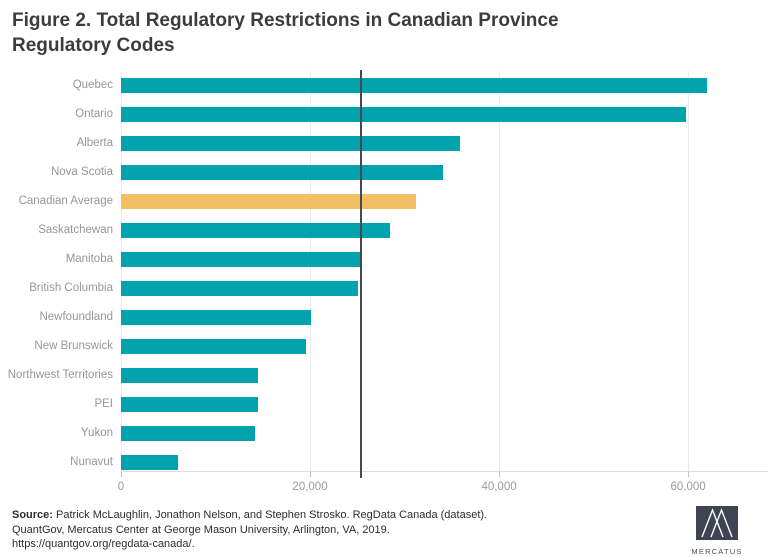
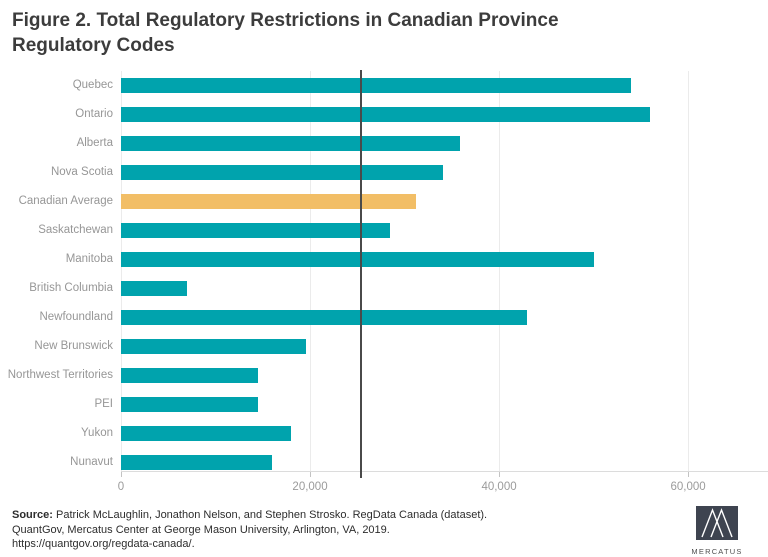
Quebec: 62000 -> 54000
Ontario: 60000 -> 56000
Manitoba: 26000 -> 50000
British Columbia: 25000 -> 7000
Newfoundland: 20000 -> 43000
Yukon: 14000 -> 18000
Nunavut: 6000 -> 16000
